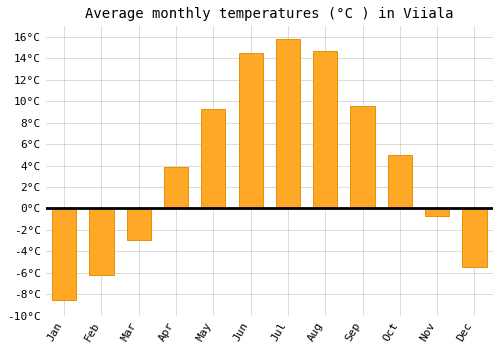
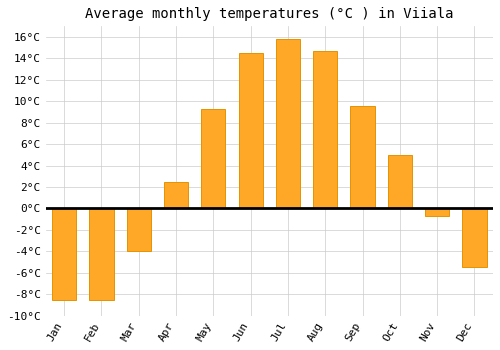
Feb: -6.2°C -> -8.5°C
Mar: -2.9°C -> -4.0°C
Apr: 3.9°C -> 2.5°C
